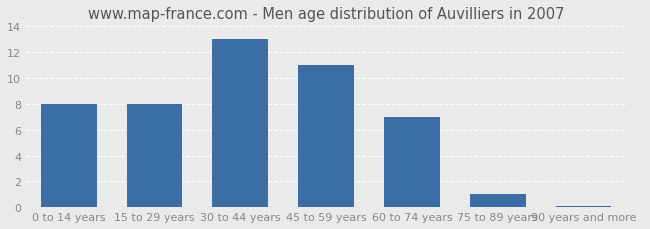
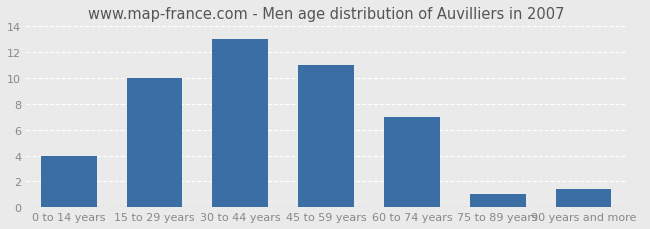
0 to 14 years: 8.0 -> 4.0
15 to 29 years: 8.0 -> 10.0
90 years and more: 0.1 -> 1.4
